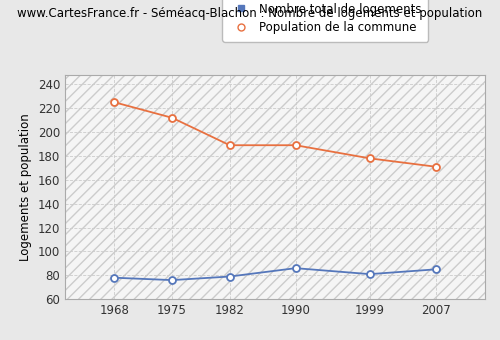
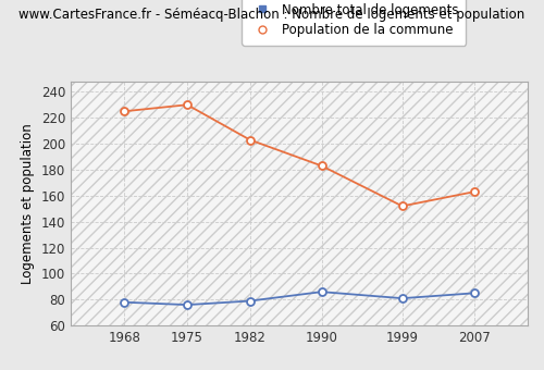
Population de la commune/1975: 212 -> 230
Population de la commune/1982: 189 -> 203
Population de la commune/1990: 189 -> 183
Population de la commune/1999: 178 -> 152
Population de la commune/2007: 171 -> 163
